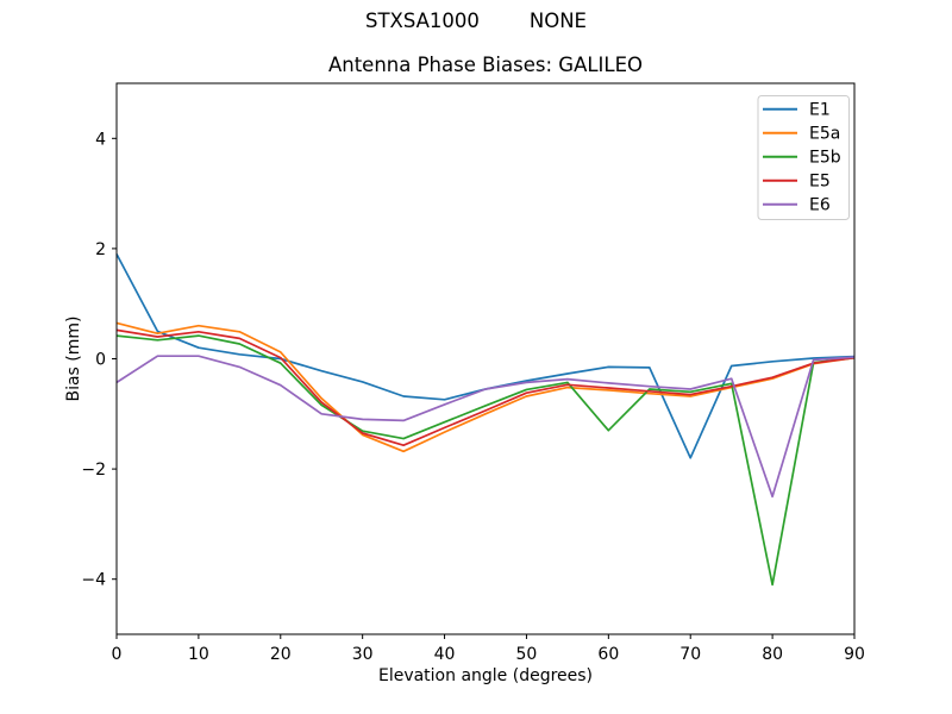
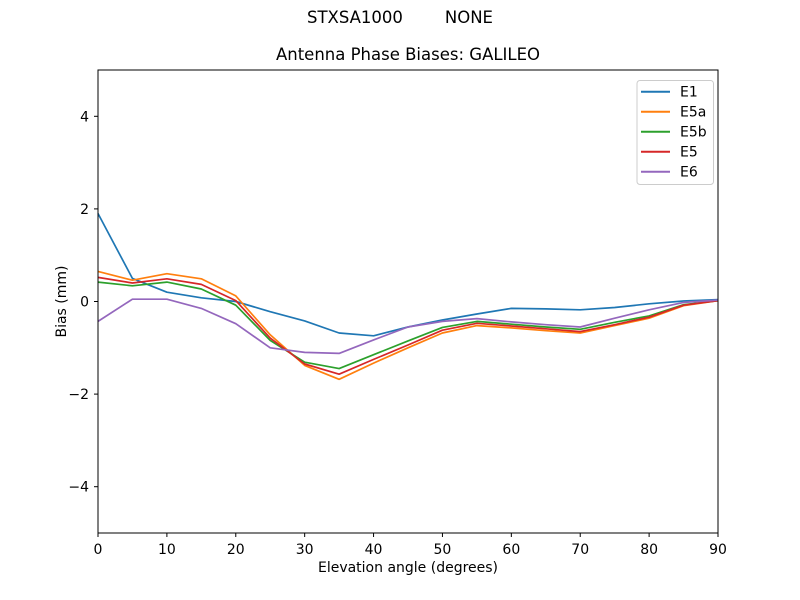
E5b/60: -1.3 -> -0.5
E1/70: -1.8 -> -0.2
E5b/80: -4.1 -> -0.3
E6/80: -2.5 -> -0.2
